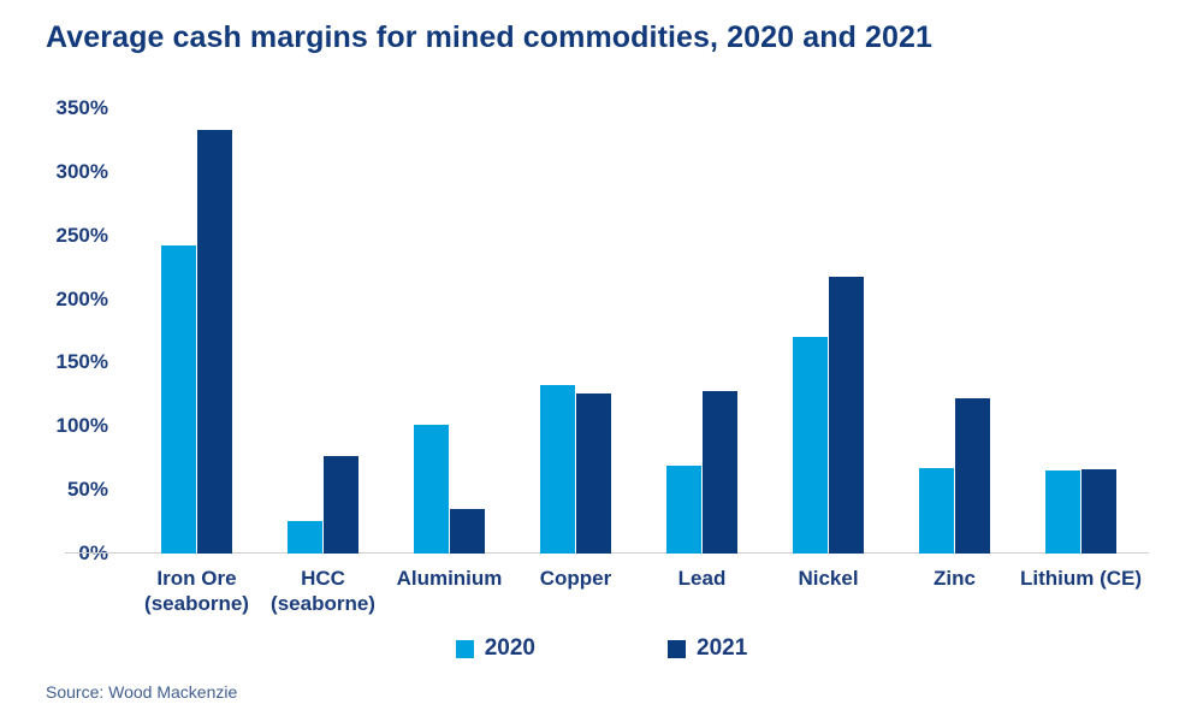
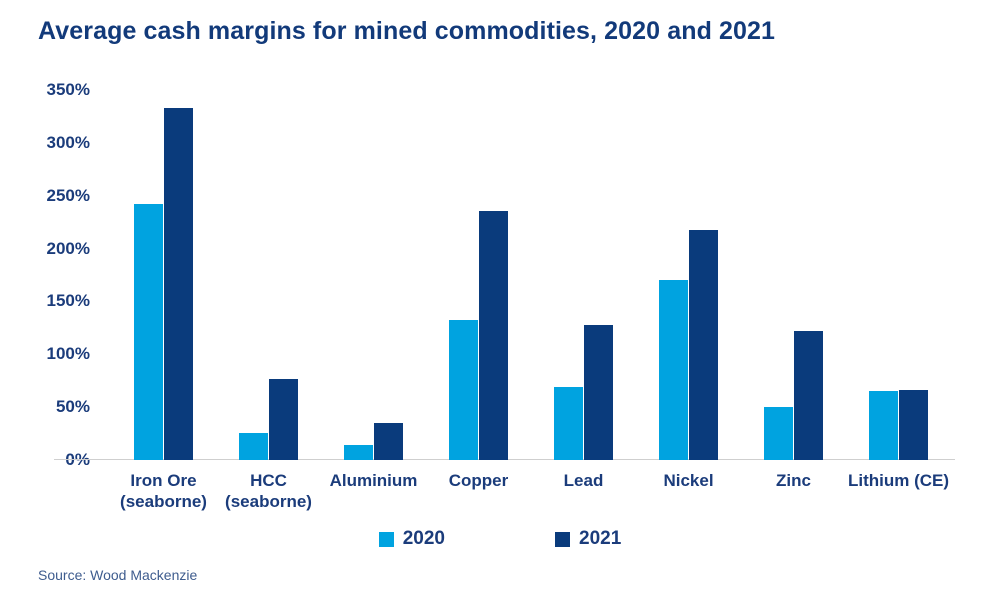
2020/Aluminium: 101% -> 14%
2021/Copper: 126% -> 236%
2020/Zinc: 67% -> 50%
